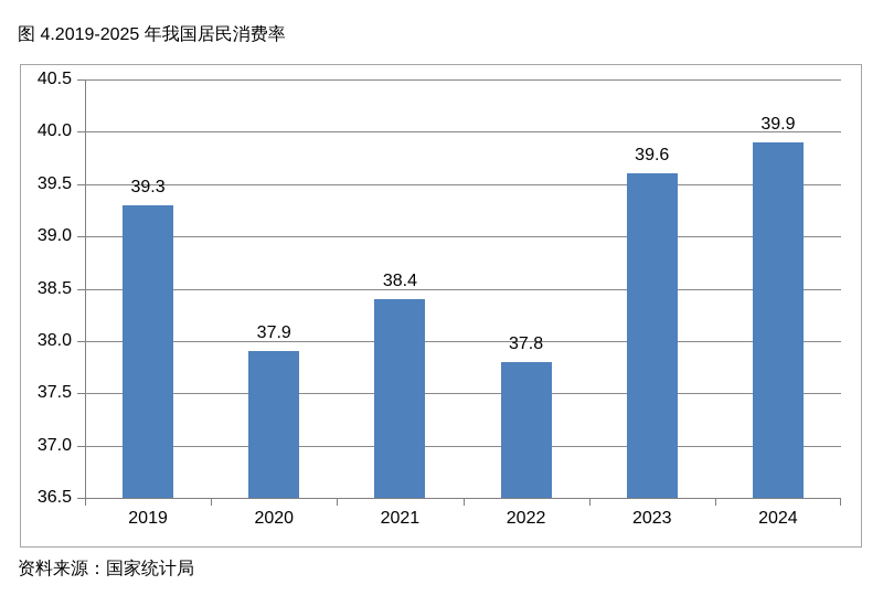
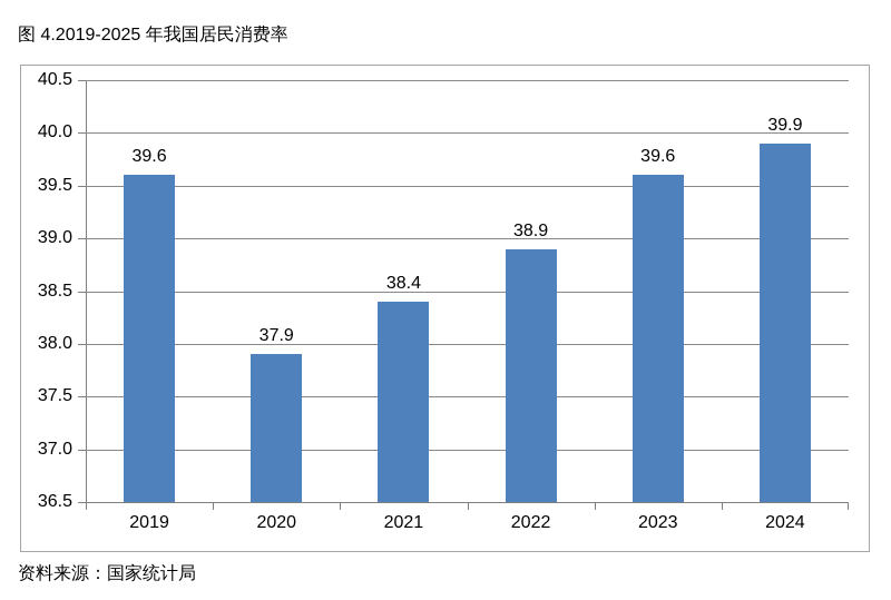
2019: 39.3 -> 39.6
2022: 37.8 -> 38.9
